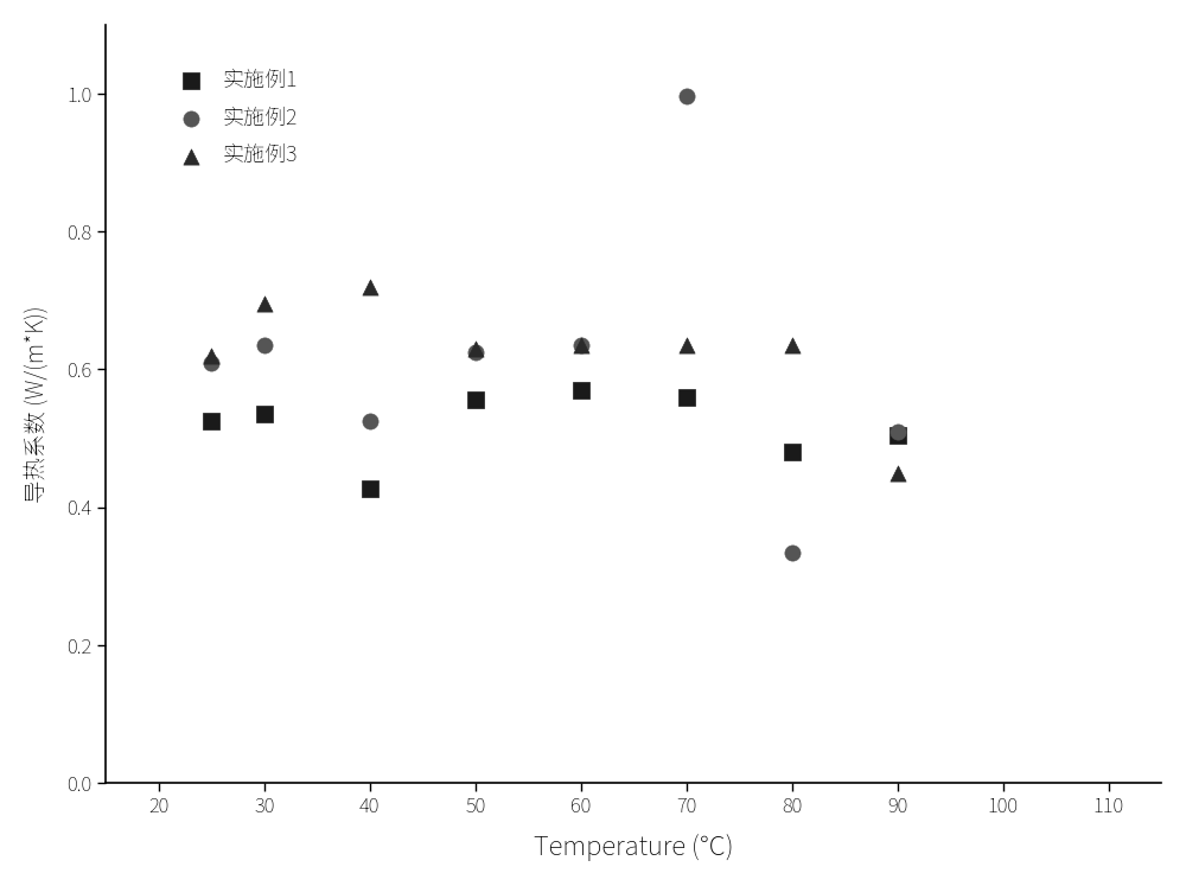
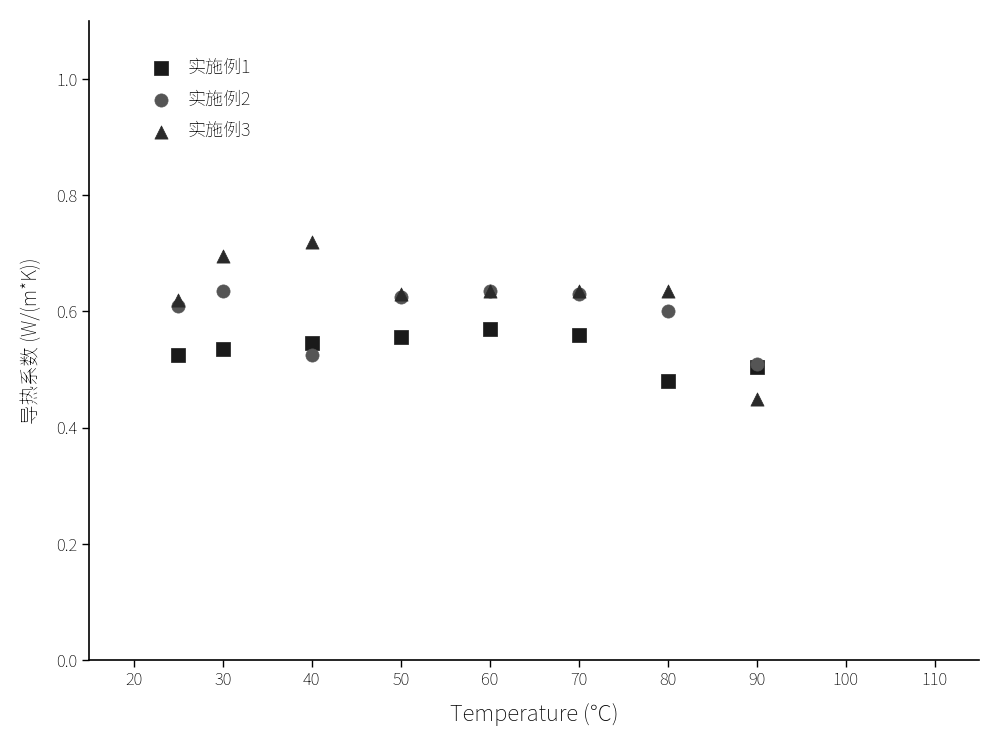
实施例1/40: 0.426 -> 0.545
实施例2/70: 0.996 -> 0.630
实施例2/80: 0.334 -> 0.600
